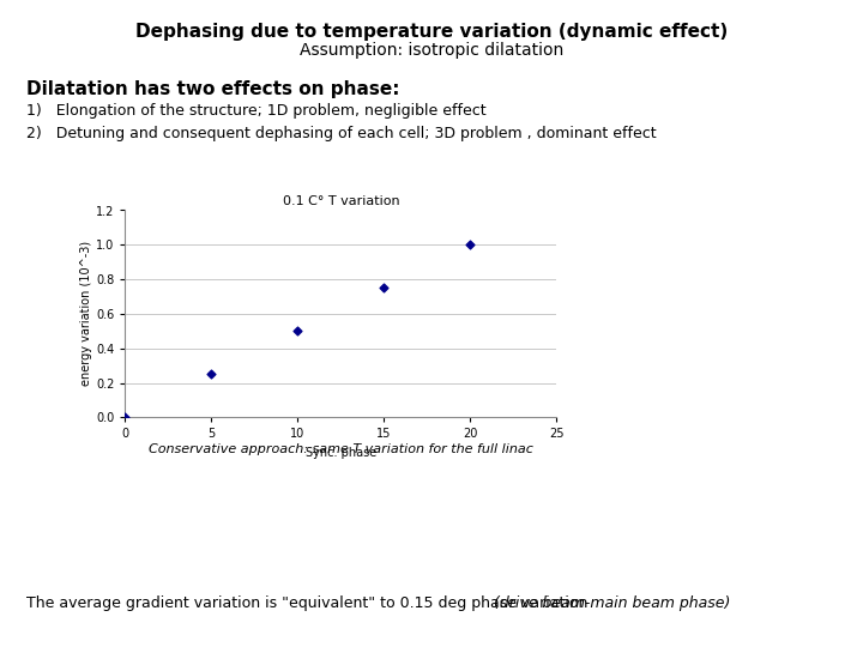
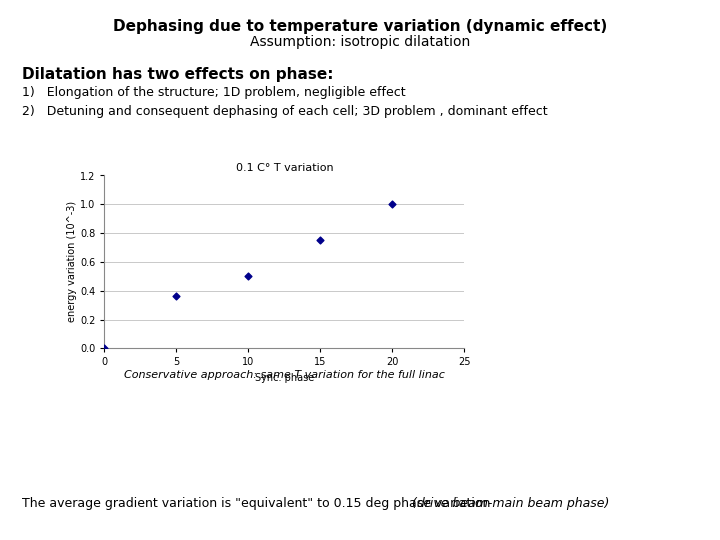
5: 0.25 -> 0.36
